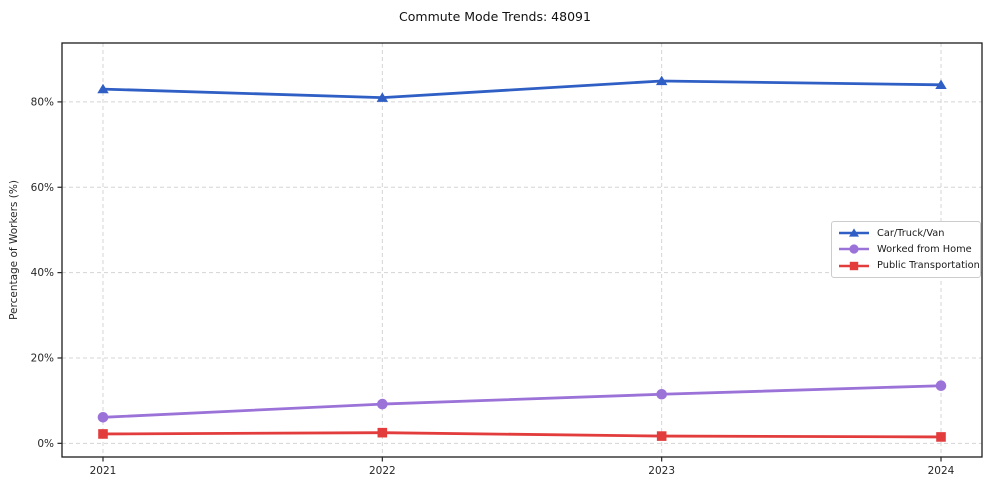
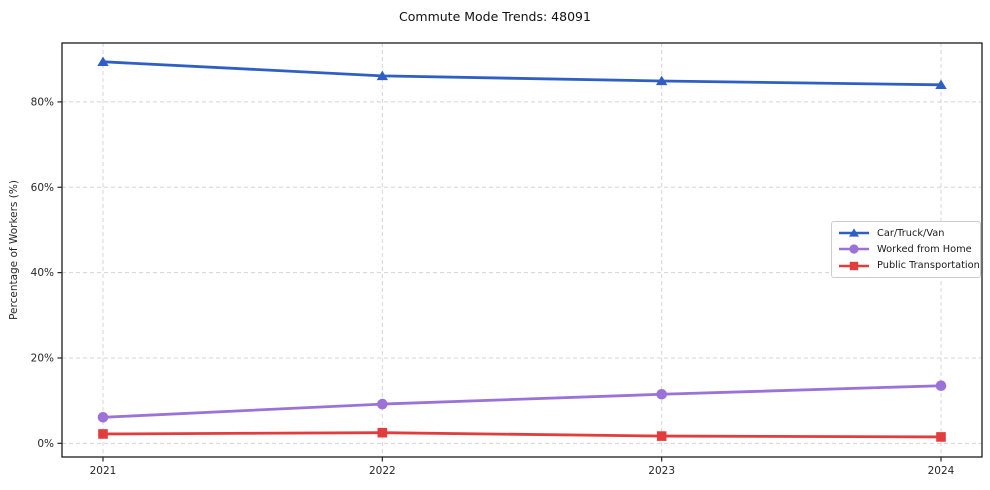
Car/Truck/Van/2021: 83% -> 89%
Car/Truck/Van/2022: 81% -> 86%
